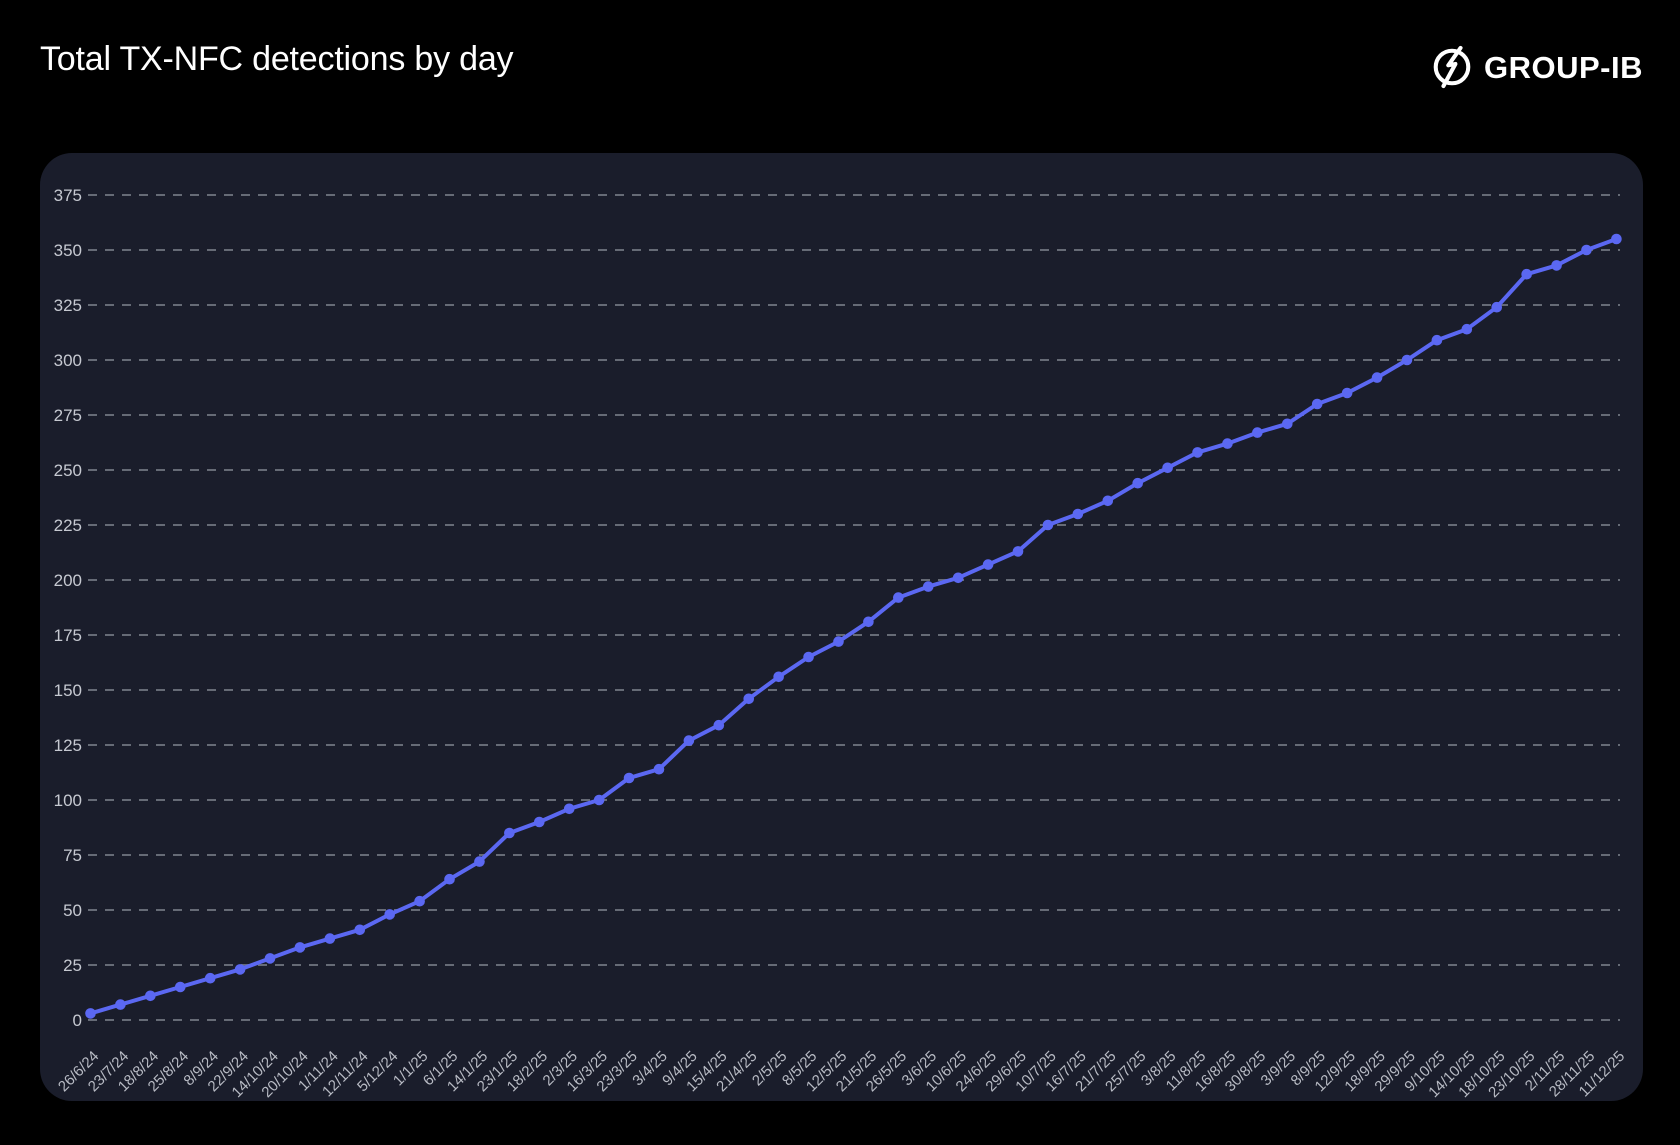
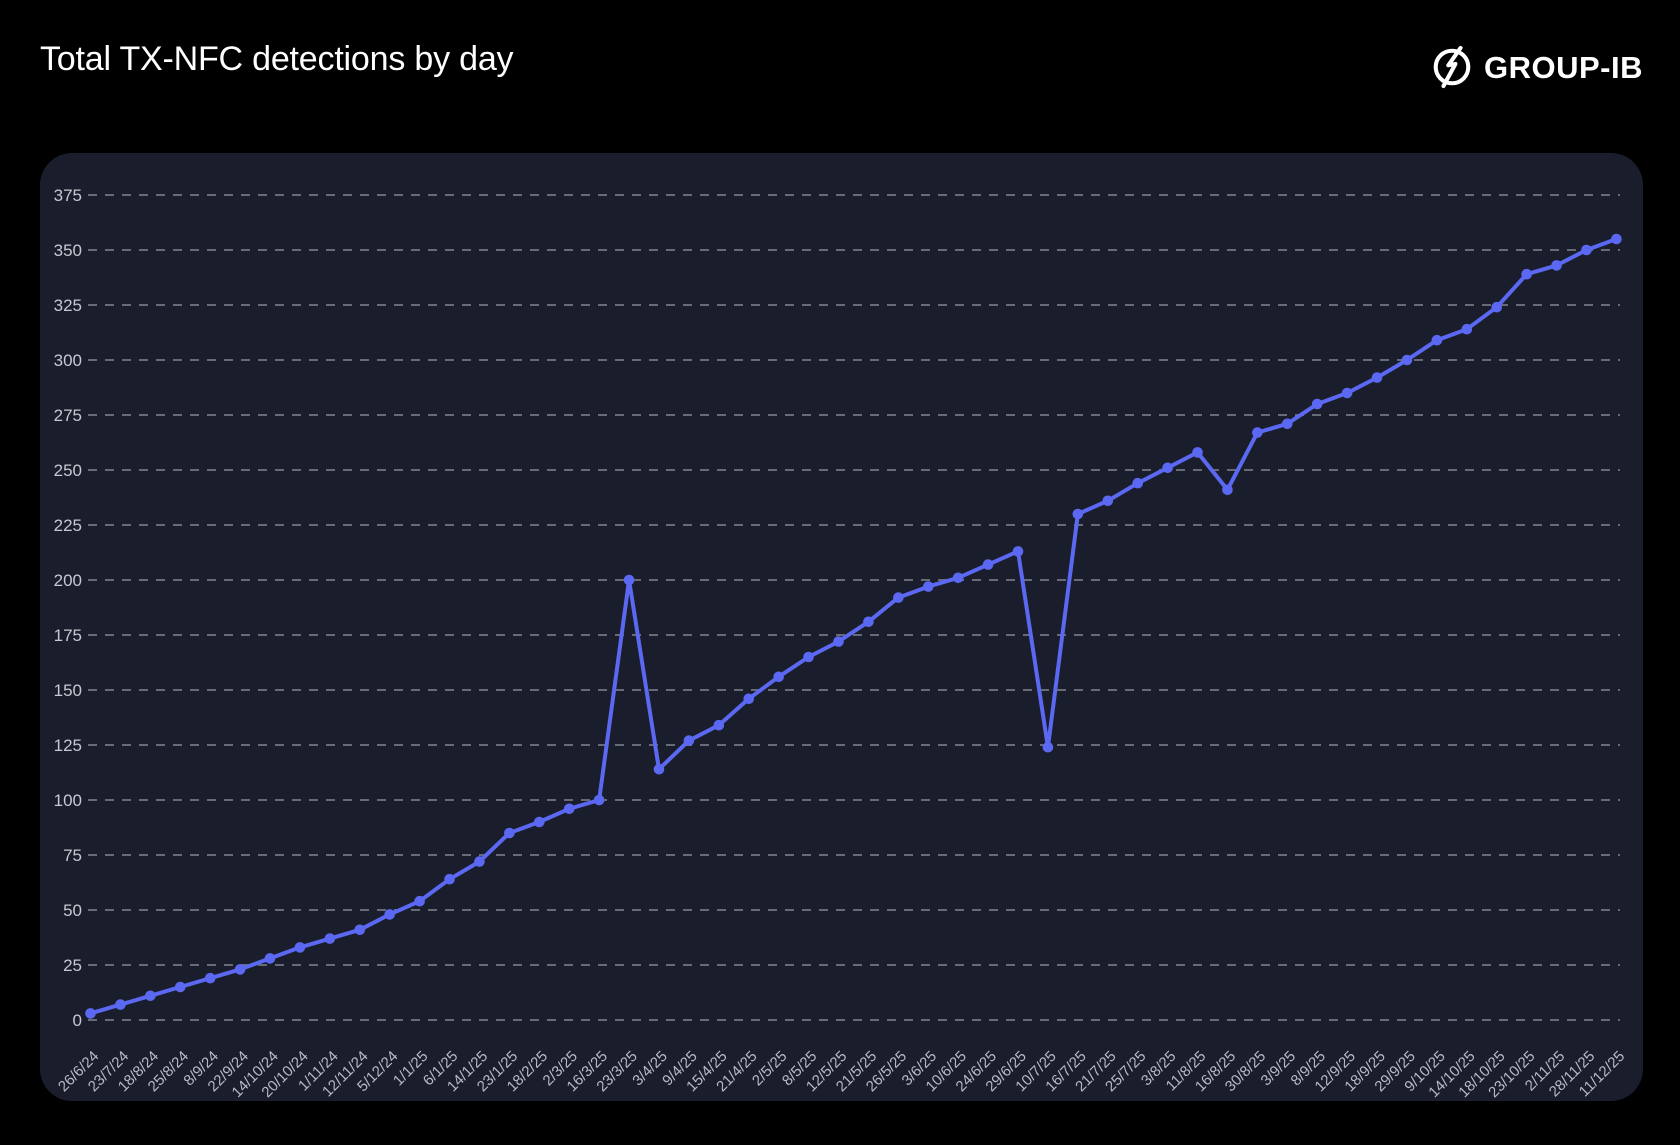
23/3/25: 110 -> 200
10/7/25: 225 -> 124
16/8/25: 262 -> 241
